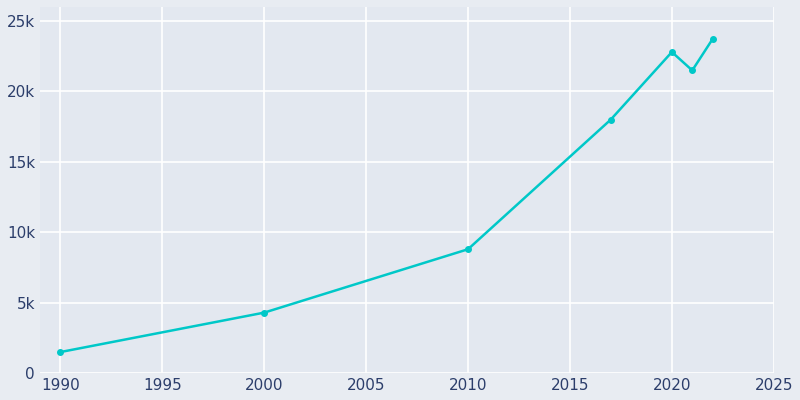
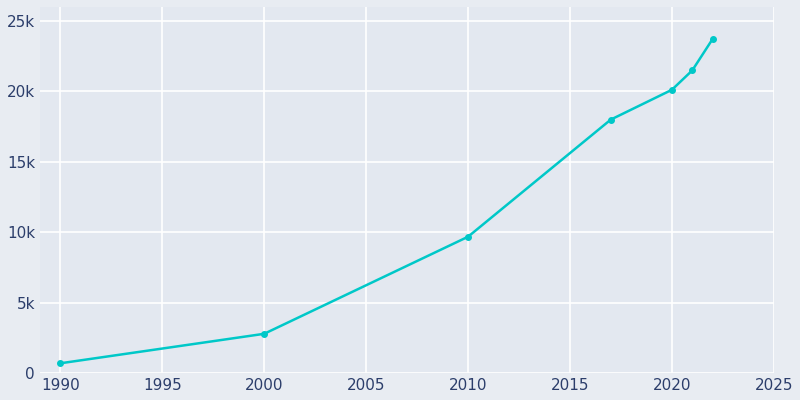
1990: 1.5k -> 0.7k
2000: 4.3k -> 2.8k
2010: 8.8k -> 9.7k
2020: 22.8k -> 20.1k
